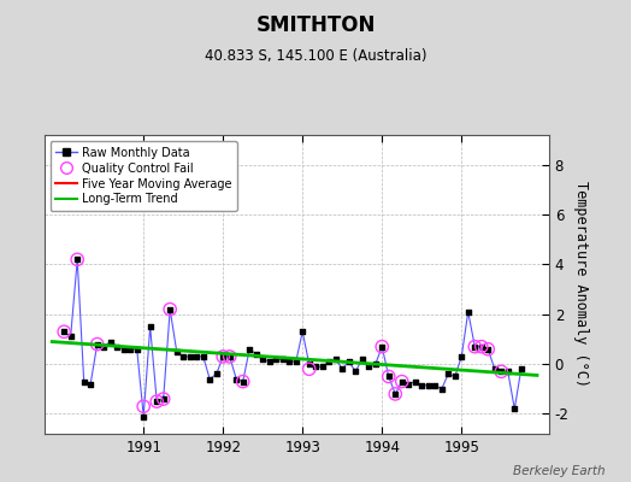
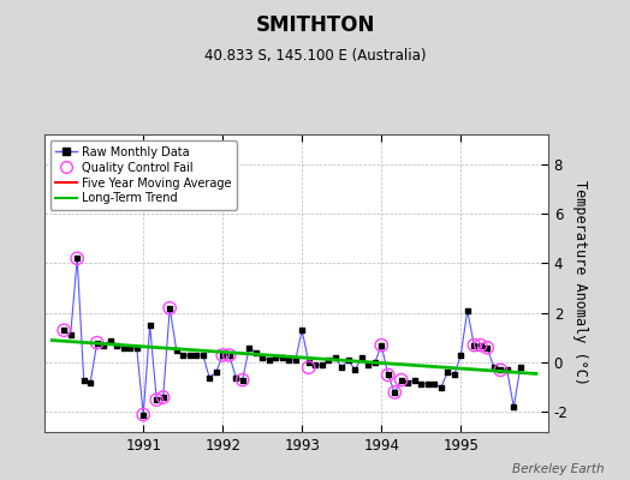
Quality Control Fail/1991: -1.7 -> -2.1
